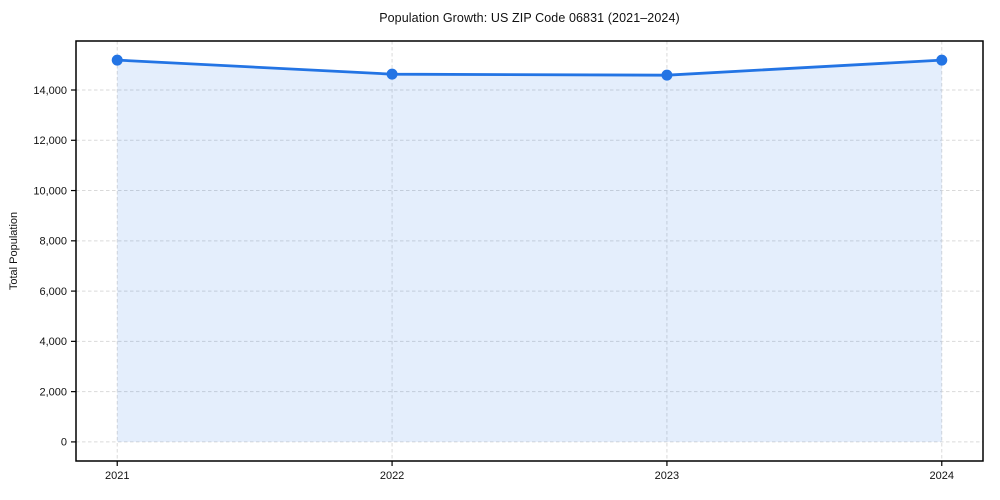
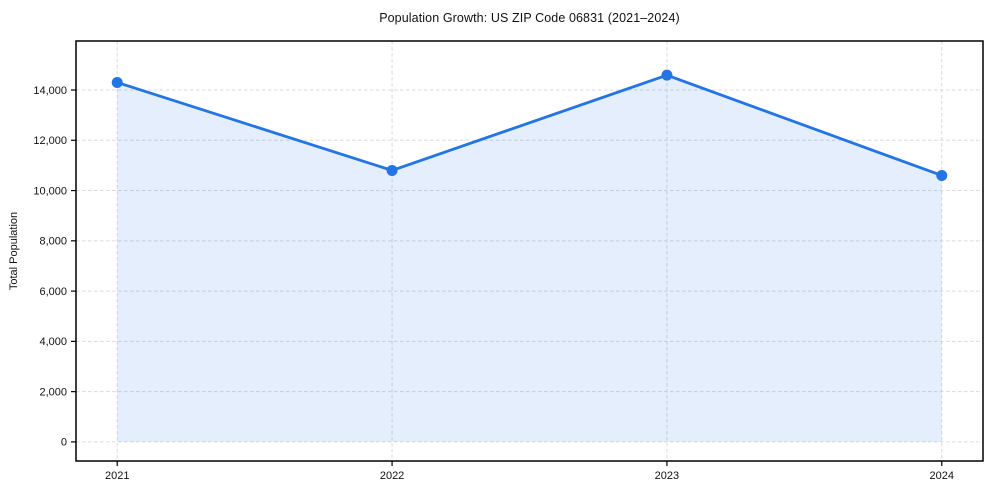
2021: 15200 -> 14300
2022: 14600 -> 10800
2024: 15200 -> 10600
